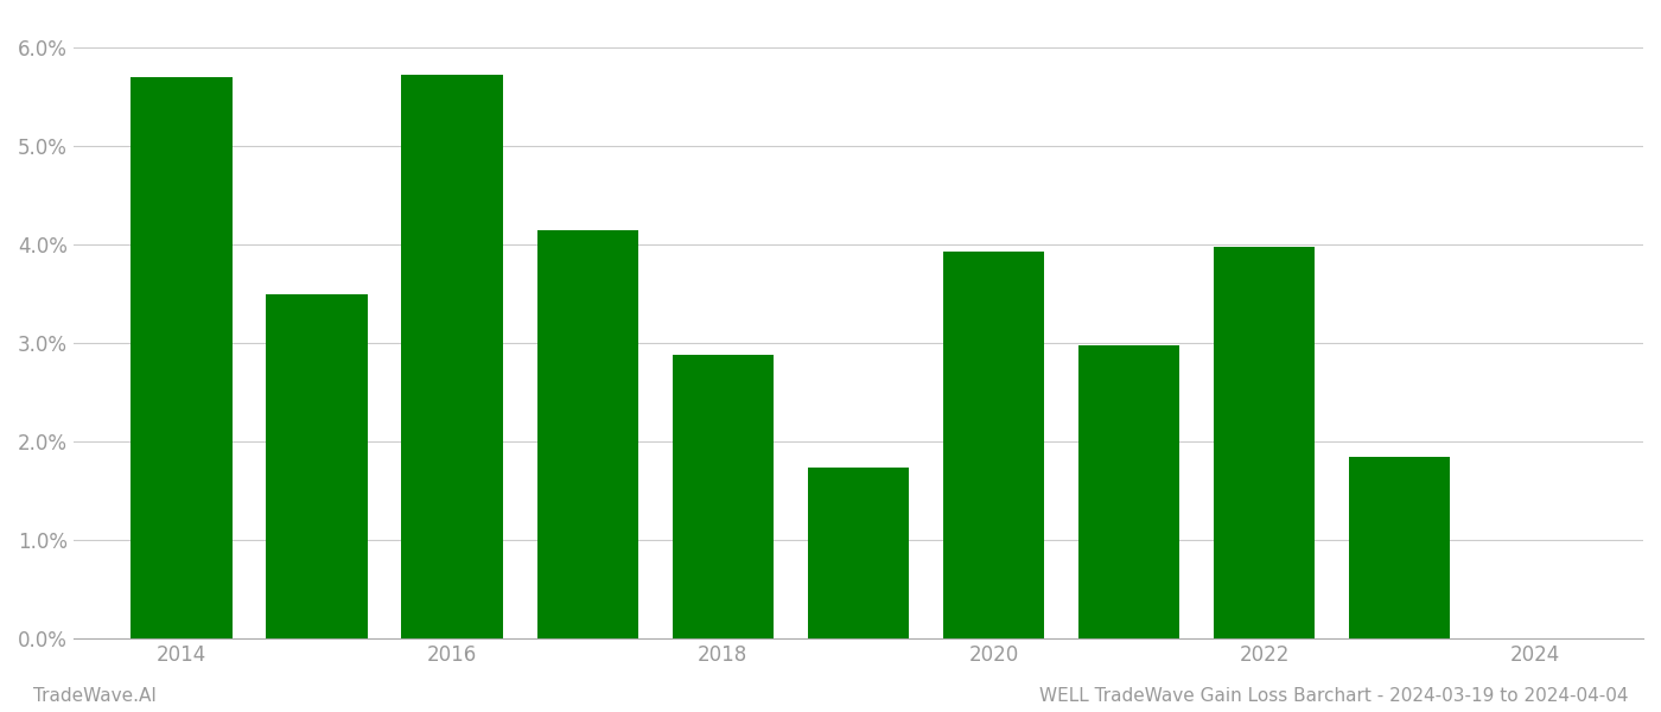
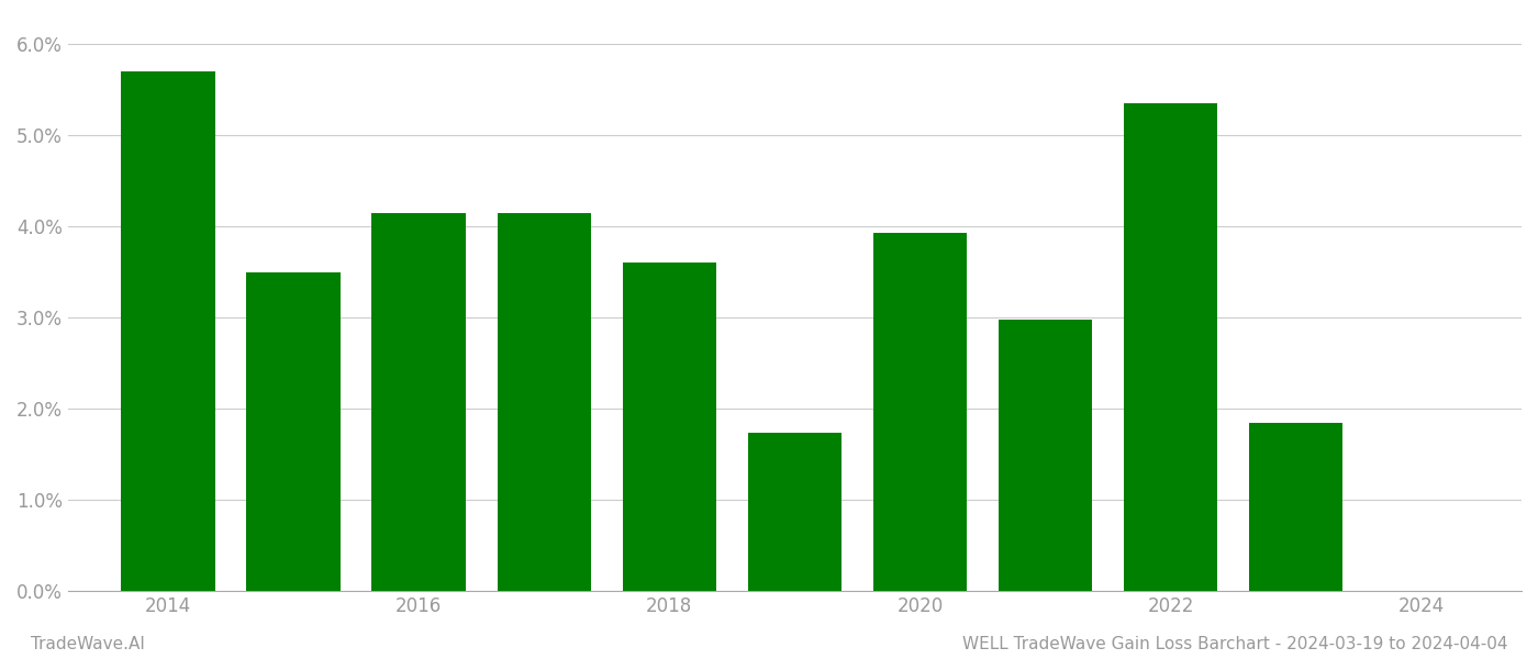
2016: 5.72% -> 4.15%
2018: 2.88% -> 3.60%
2022: 3.98% -> 5.35%
